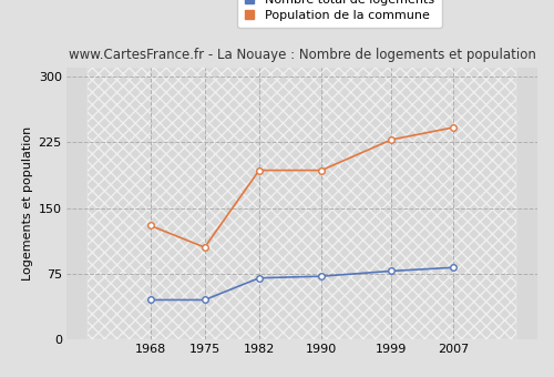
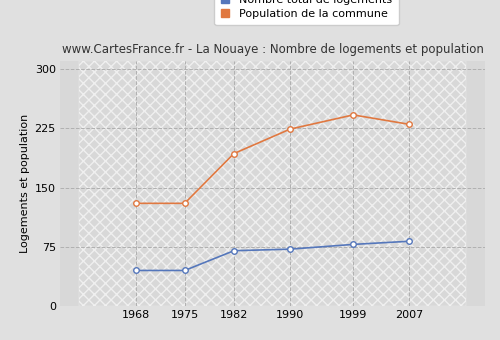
Population de la commune/1975: 105 -> 130
Population de la commune/1990: 193 -> 224
Population de la commune/1999: 228 -> 242
Population de la commune/2007: 242 -> 230
